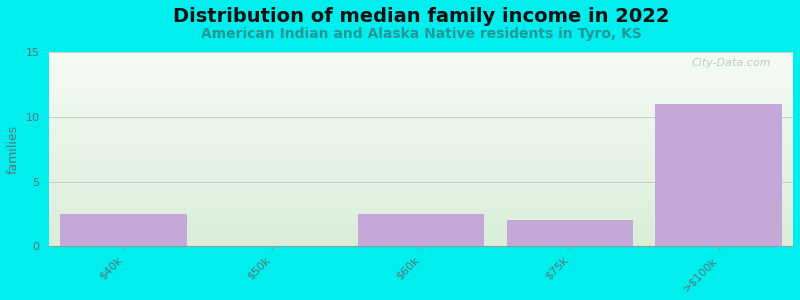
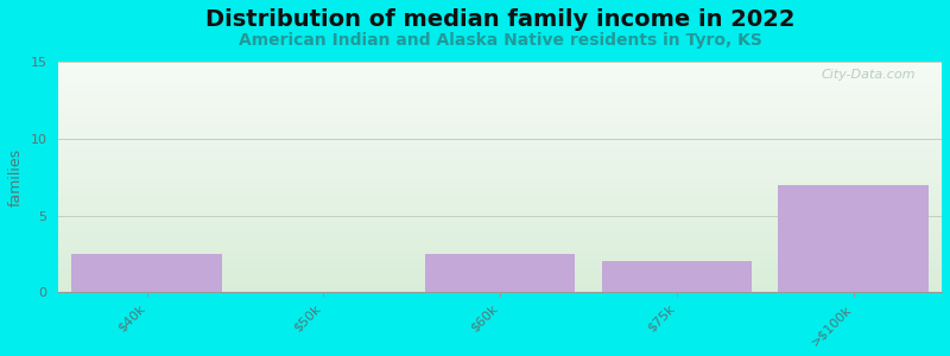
>$100k: 11.0 -> 7.0
